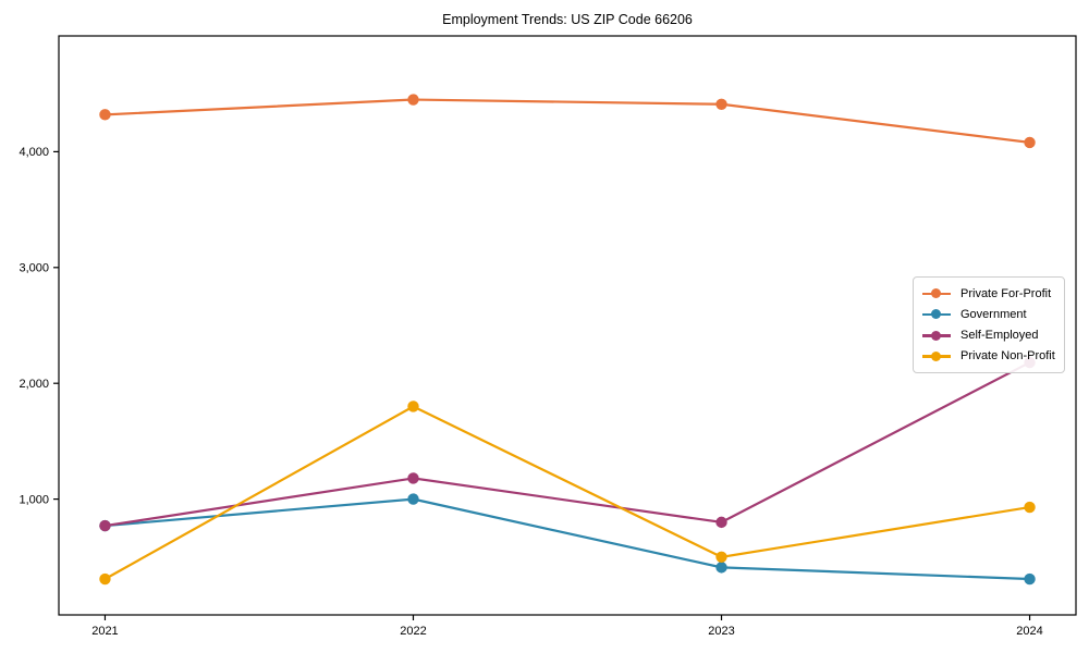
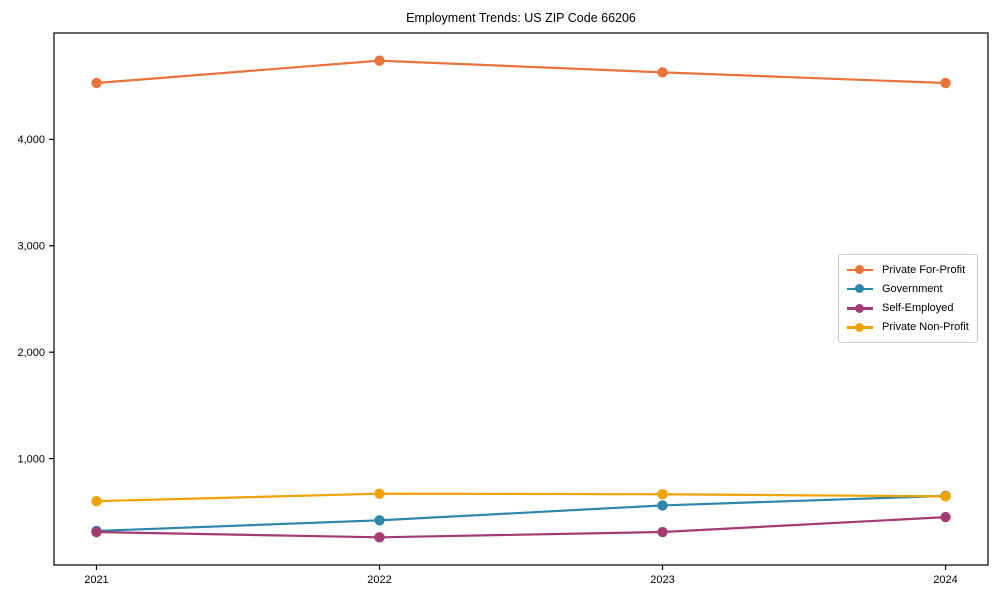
Private For-Profit/2021: 4320 -> 4530
Government/2021: 770 -> 320
Self-Employed/2021: 770 -> 310
Private Non-Profit/2021: 310 -> 600
Private For-Profit/2022: 4450 -> 4740
Government/2022: 1000 -> 420
Self-Employed/2022: 1180 -> 260
Private Non-Profit/2022: 1800 -> 670
Private For-Profit/2023: 4410 -> 4630
Government/2023: 410 -> 560
Self-Employed/2023: 800 -> 310
Private Non-Profit/2023: 500 -> 660
Private For-Profit/2024: 4080 -> 4530
Government/2024: 310 -> 650
Self-Employed/2024: 2180 -> 450
Private Non-Profit/2024: 930 -> 640
